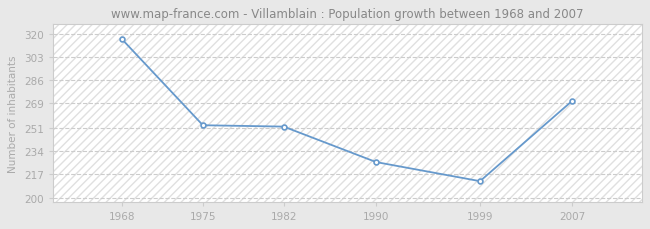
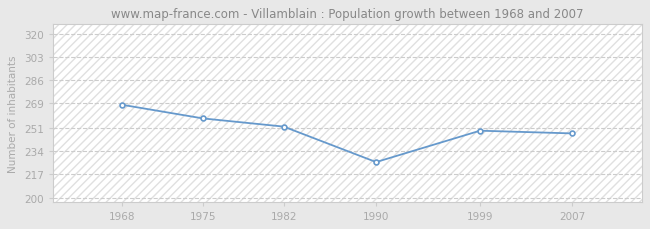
1968: 316 -> 268
1975: 253 -> 258
1999: 212 -> 249
2007: 271 -> 247
